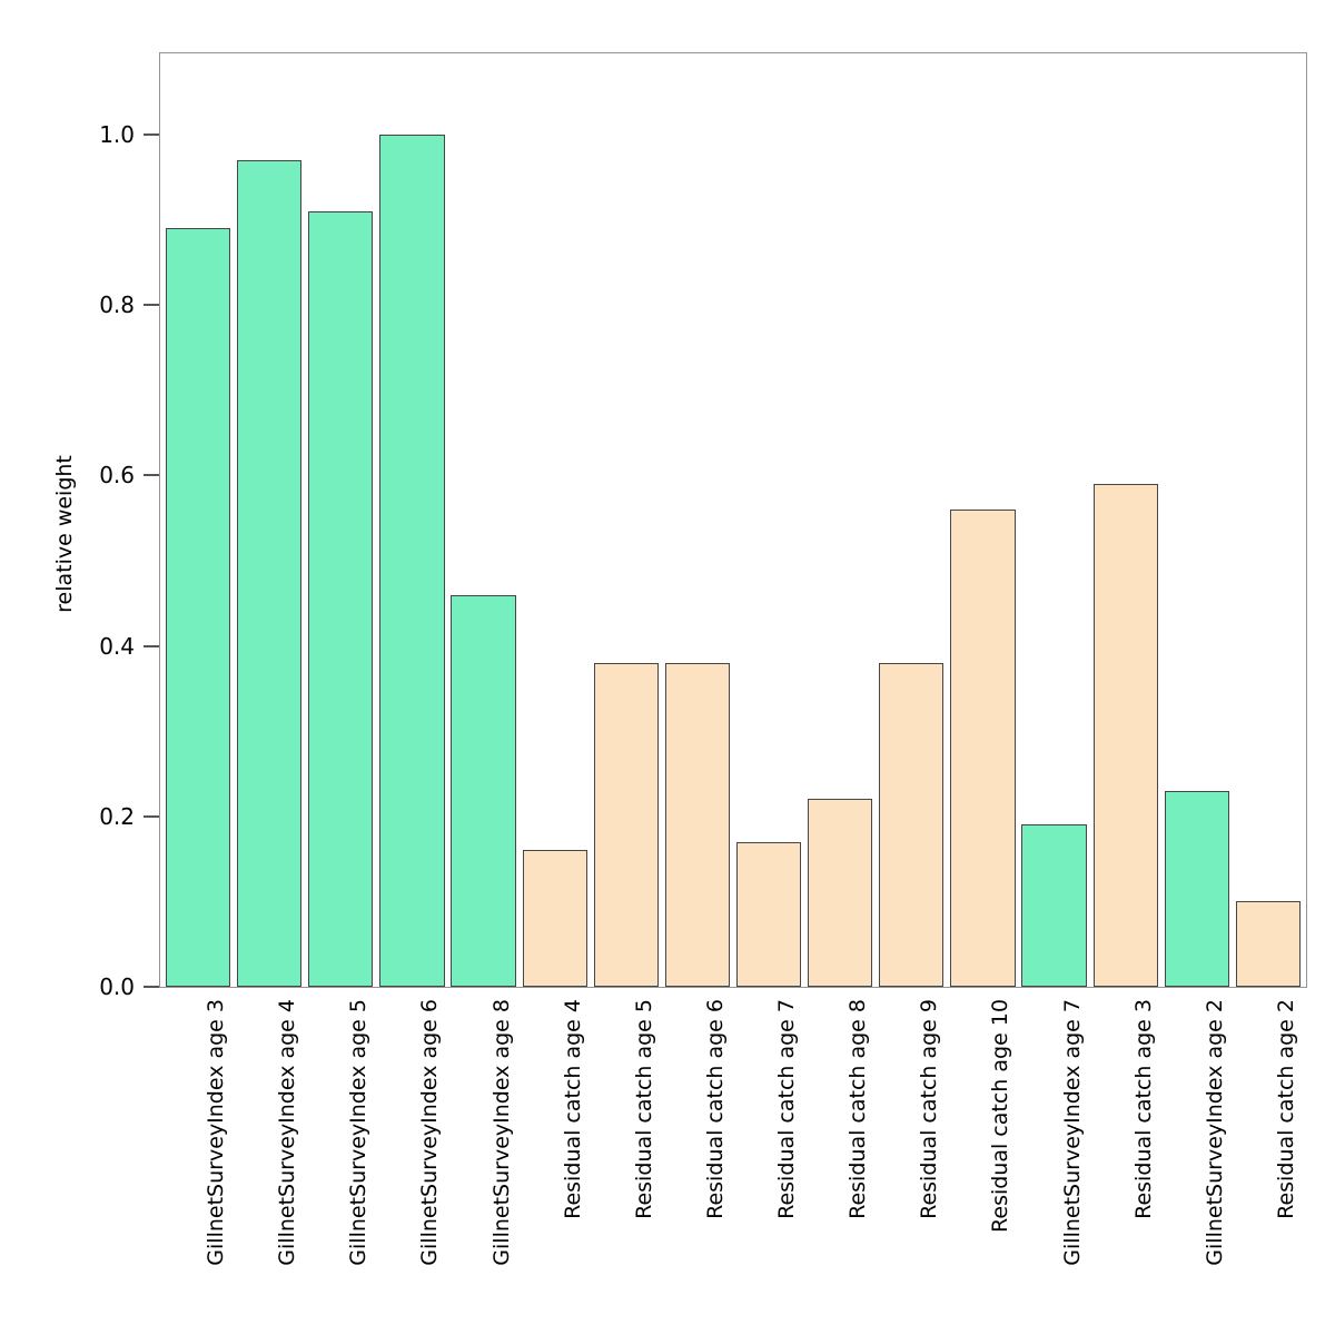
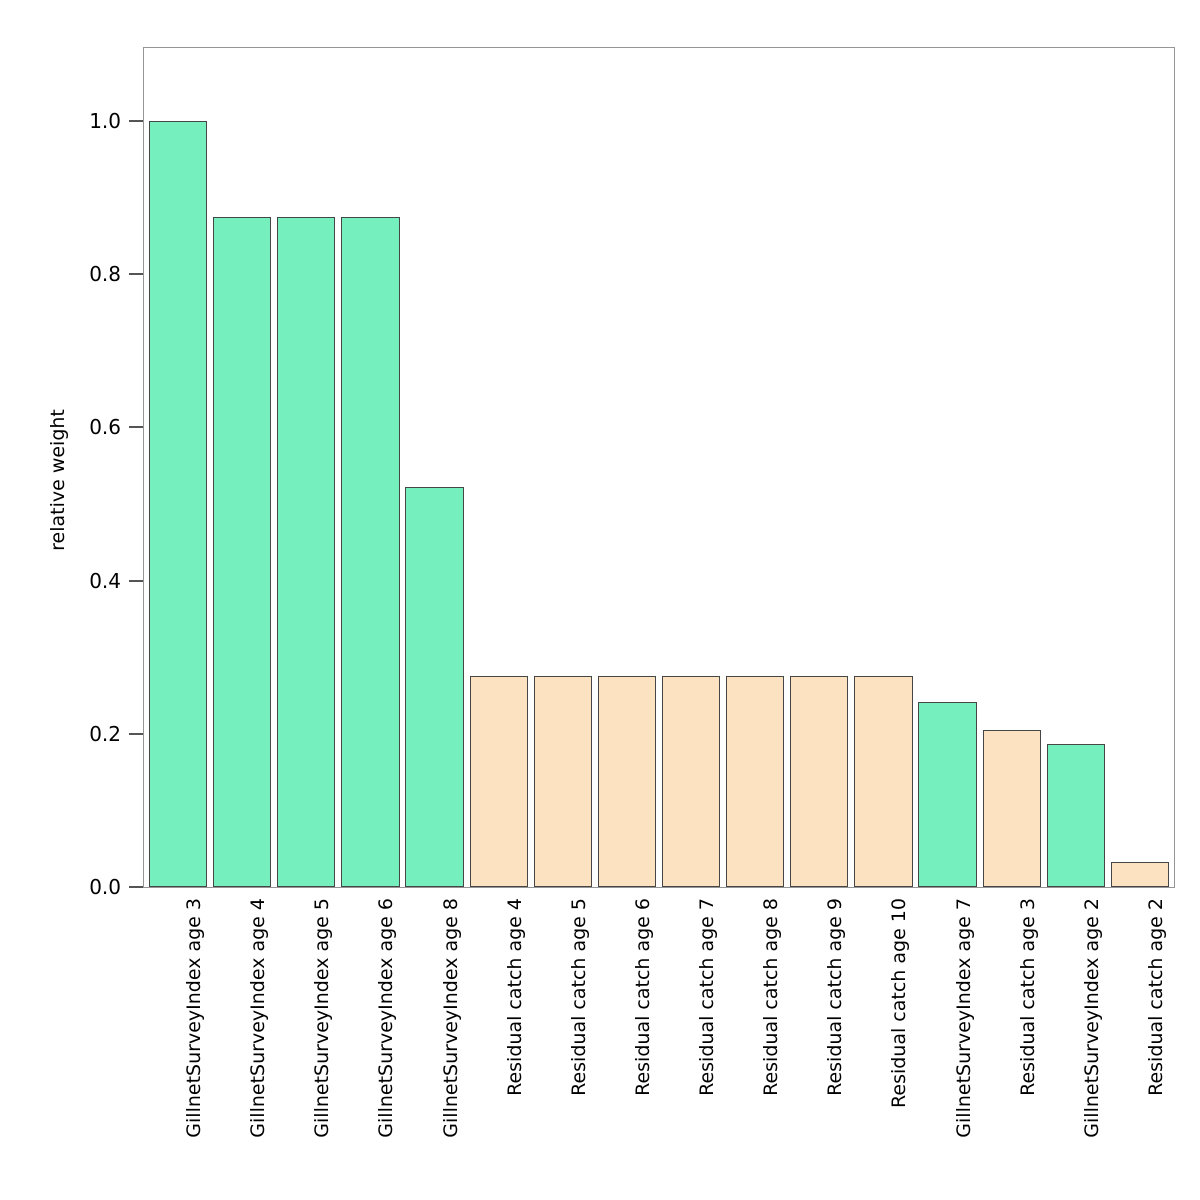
GillnetSurveyIndex age 3: 0.89 -> 1.00
GillnetSurveyIndex age 4: 0.97 -> 0.88
GillnetSurveyIndex age 5: 0.91 -> 0.88
GillnetSurveyIndex age 6: 1.00 -> 0.88
GillnetSurveyIndex age 8: 0.46 -> 0.52
Residual catch age 4: 0.16 -> 0.28
Residual catch age 5: 0.38 -> 0.28
Residual catch age 6: 0.38 -> 0.28
Residual catch age 7: 0.17 -> 0.28
Residual catch age 8: 0.22 -> 0.28
Residual catch age 9: 0.38 -> 0.28
Residual catch age 10: 0.56 -> 0.28
GillnetSurveyIndex age 7: 0.19 -> 0.24
Residual catch age 3: 0.59 -> 0.20
GillnetSurveyIndex age 2: 0.23 -> 0.19
Residual catch age 2: 0.10 -> 0.03
